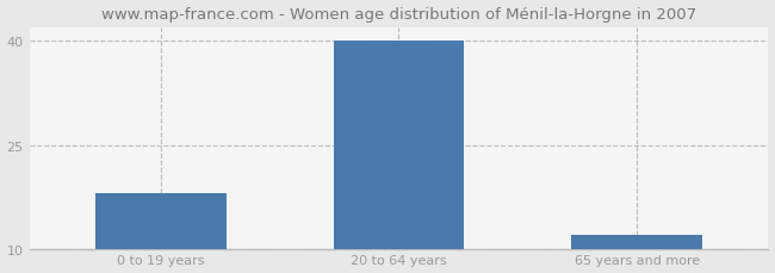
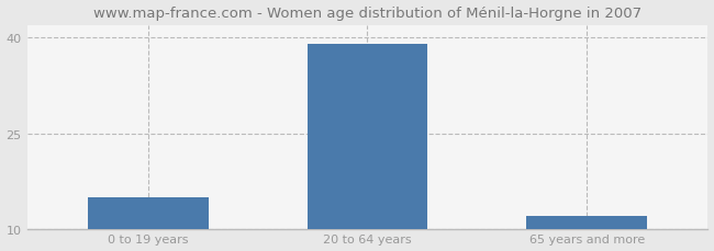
0 to 19 years: 18 -> 15
20 to 64 years: 40 -> 39
